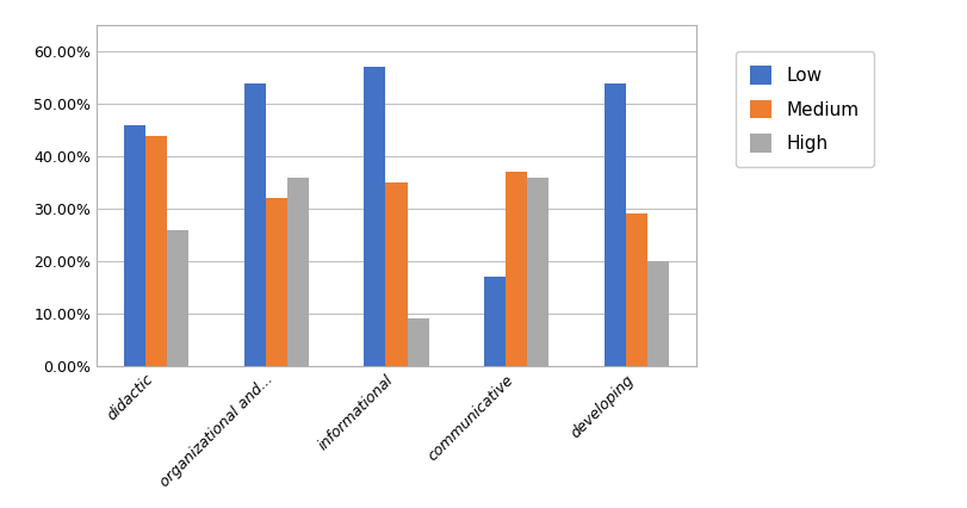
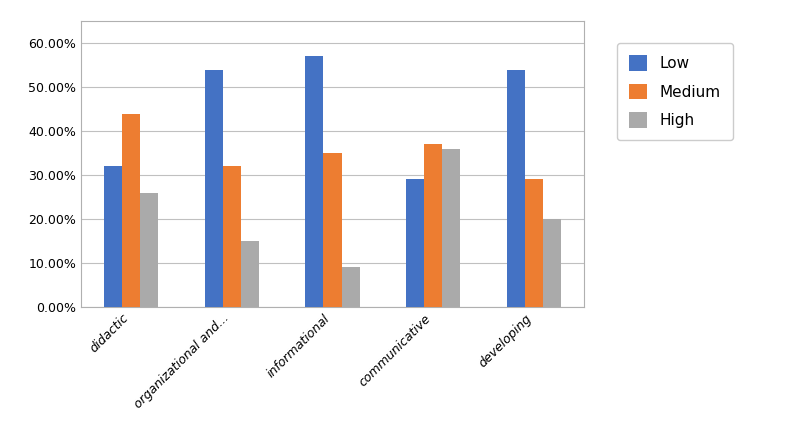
Low/didactic: 46% -> 32%
High/organizational and...: 36% -> 15%
Low/communicative: 17% -> 29%
